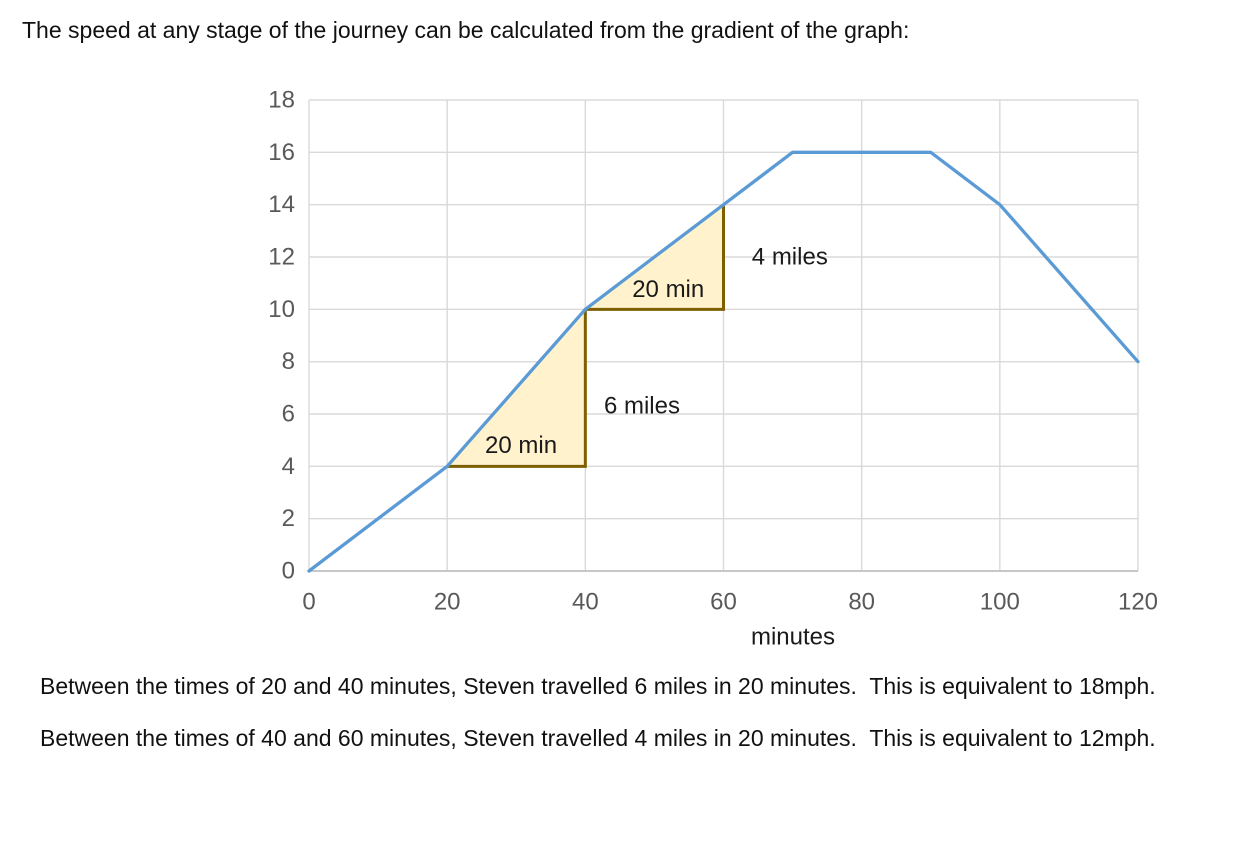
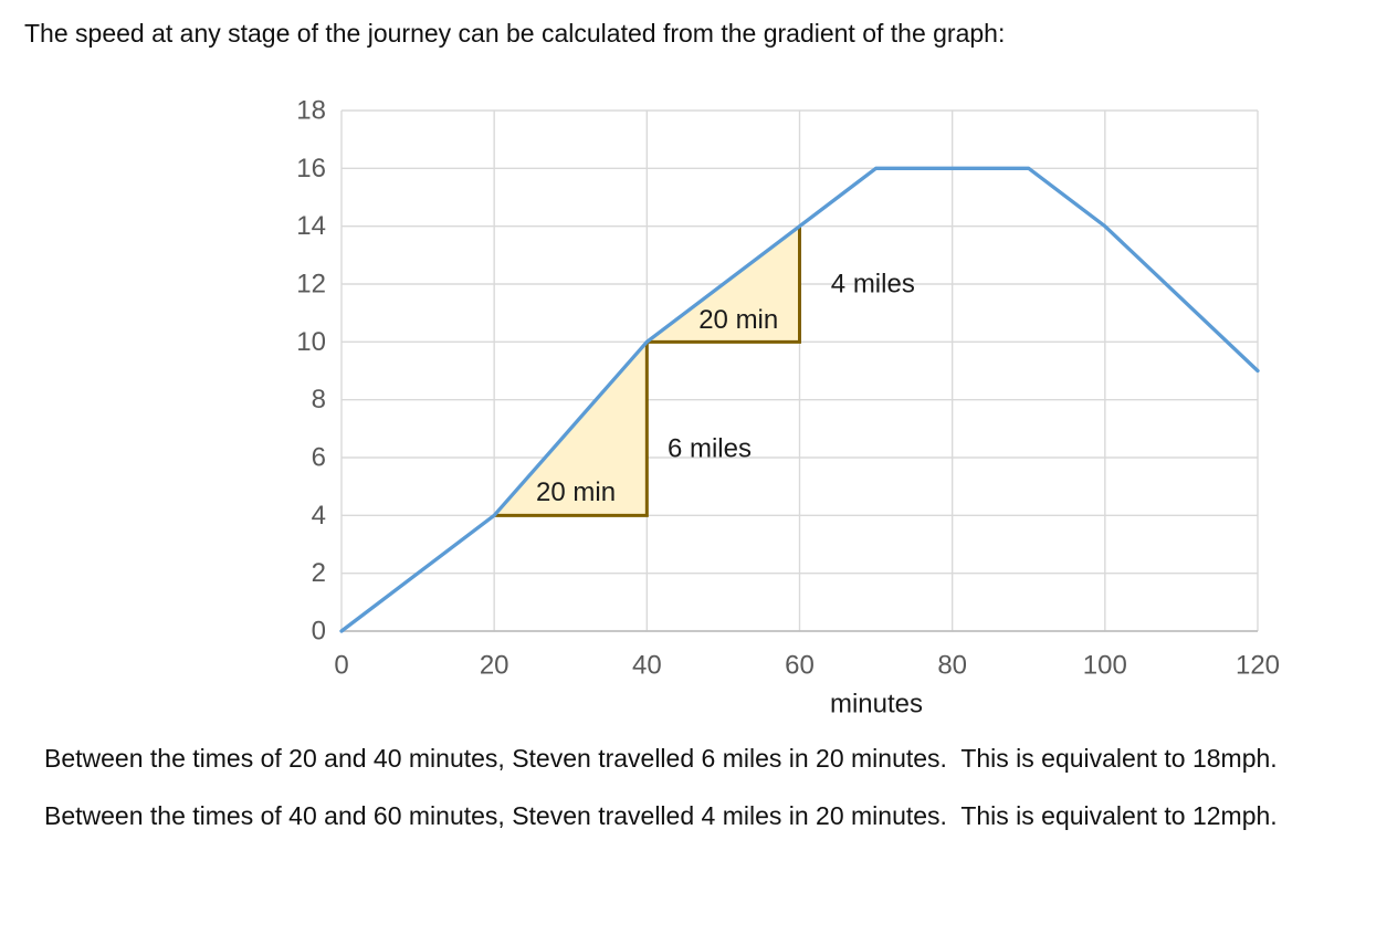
120: 8 -> 9
